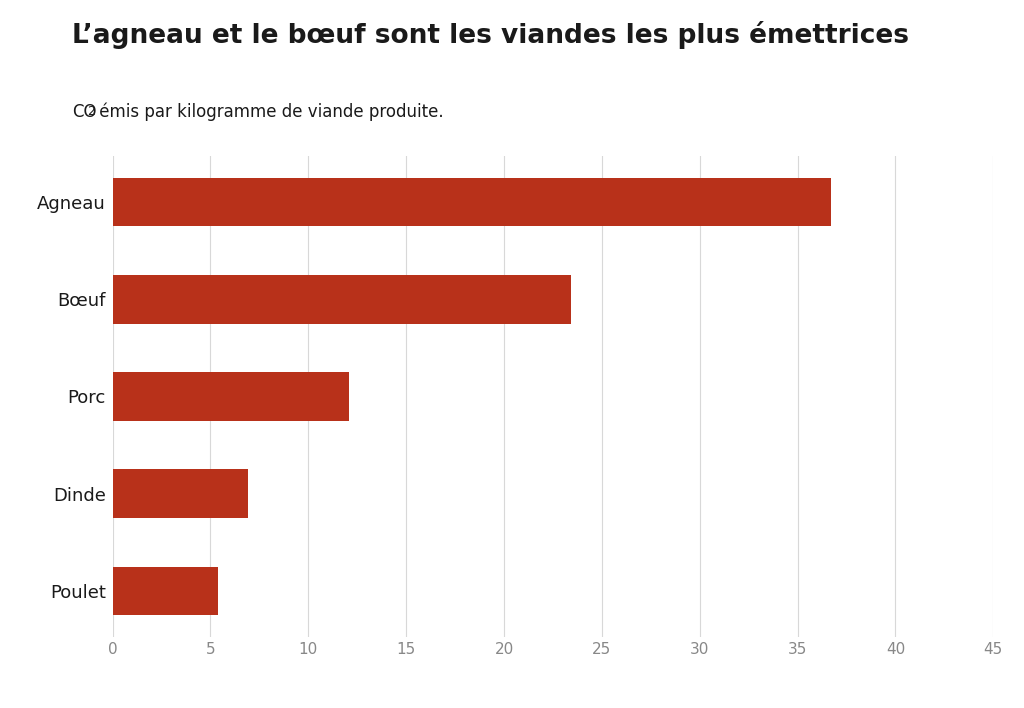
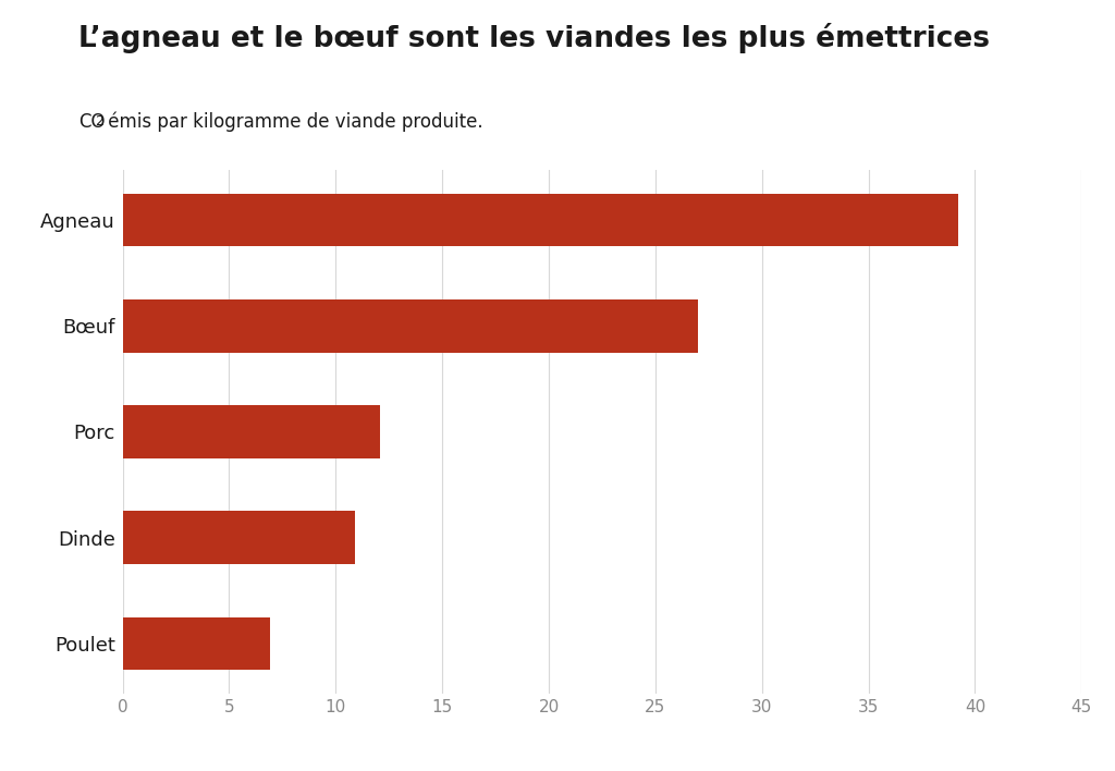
Agneau: 36.7 -> 39.2
Bœuf: 23.4 -> 27.0
Dinde: 6.9 -> 10.9
Poulet: 5.4 -> 6.9
